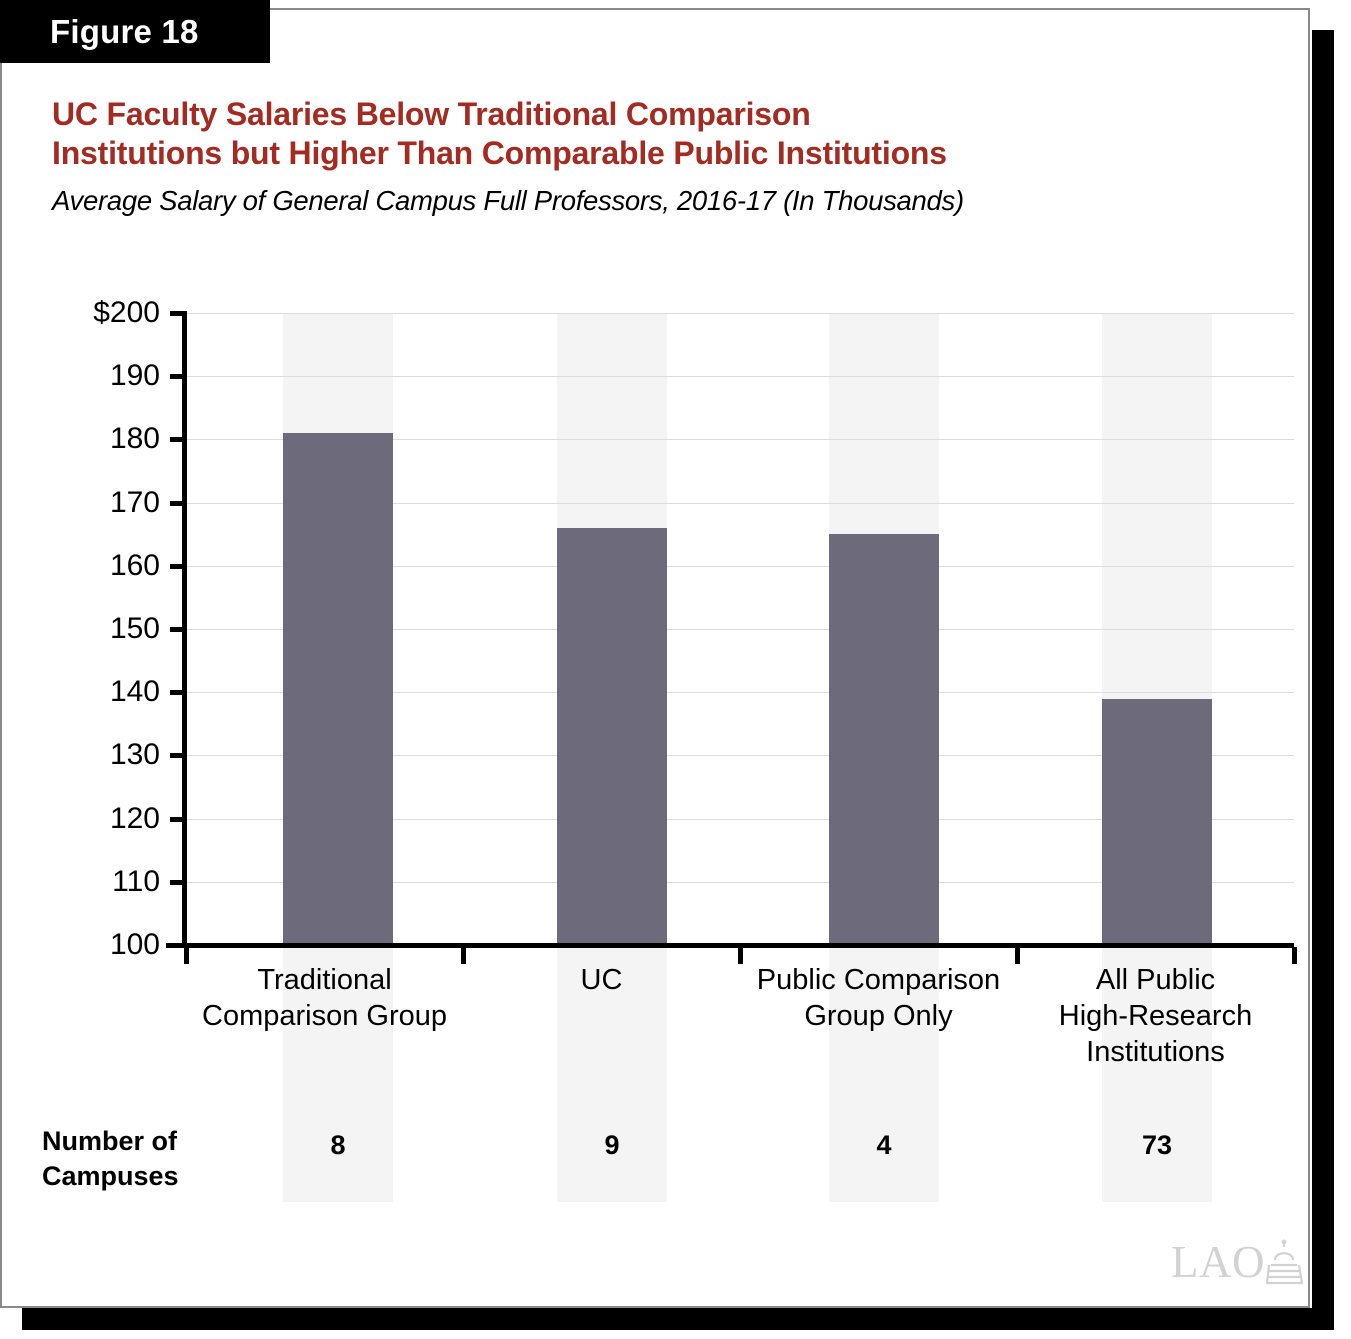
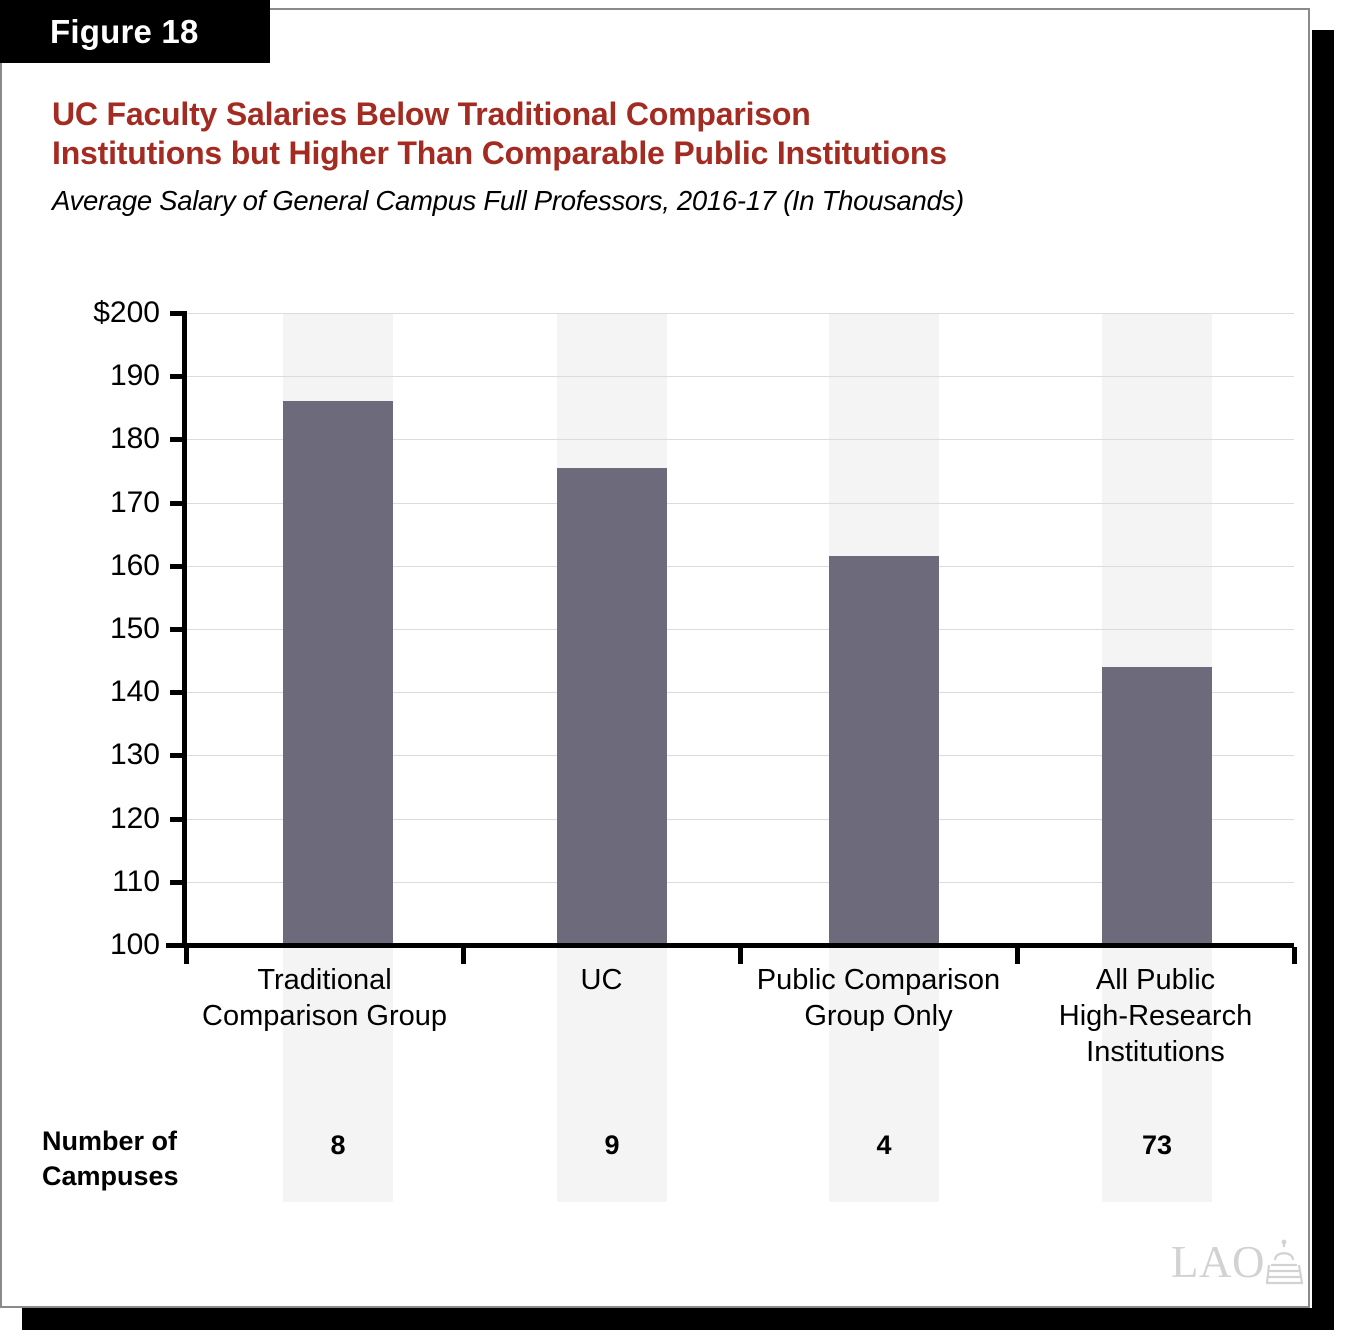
Traditional Comparison Group: $181 -> $186
UC: $166 -> $176
Public Comparison Group Only: $165 -> $162
All Public High-Research Institutions: $139 -> $144
